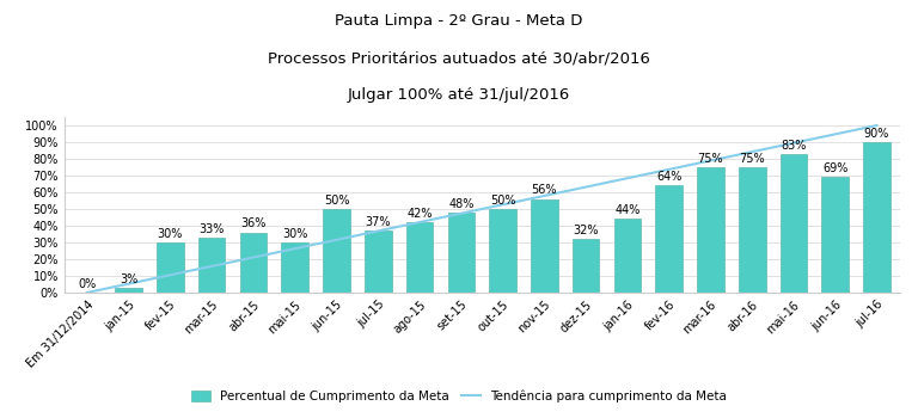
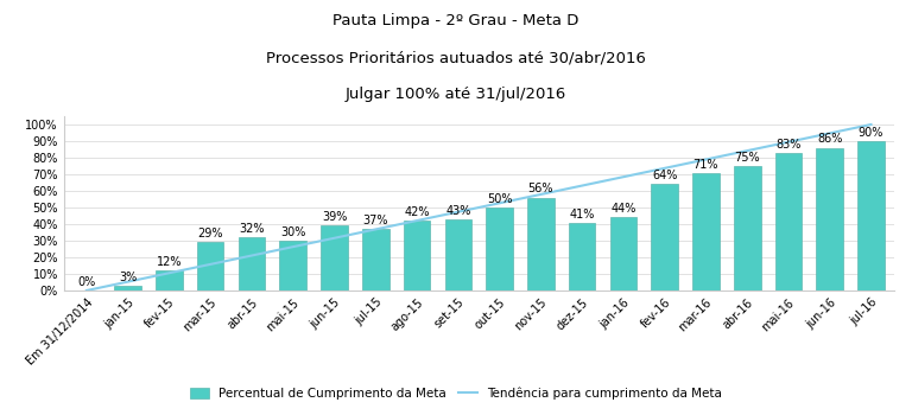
Percentual de Cumprimento da Meta/fev-15: 30% -> 12%
Percentual de Cumprimento da Meta/mar-15: 33% -> 29%
Percentual de Cumprimento da Meta/abr-15: 36% -> 32%
Percentual de Cumprimento da Meta/jun-15: 50% -> 39%
Percentual de Cumprimento da Meta/set-15: 48% -> 43%
Percentual de Cumprimento da Meta/dez-15: 32% -> 41%
Percentual de Cumprimento da Meta/mar-16: 75% -> 71%
Percentual de Cumprimento da Meta/jun-16: 69% -> 86%
